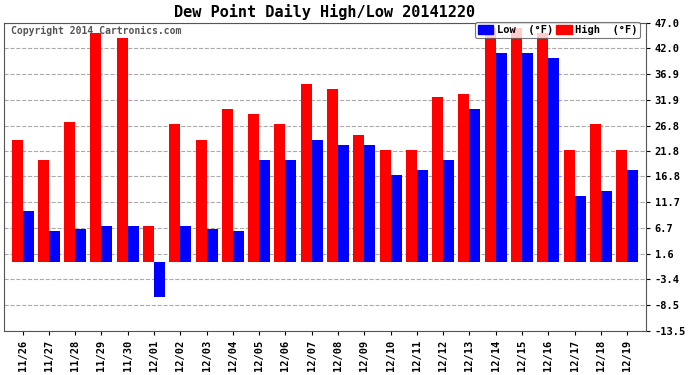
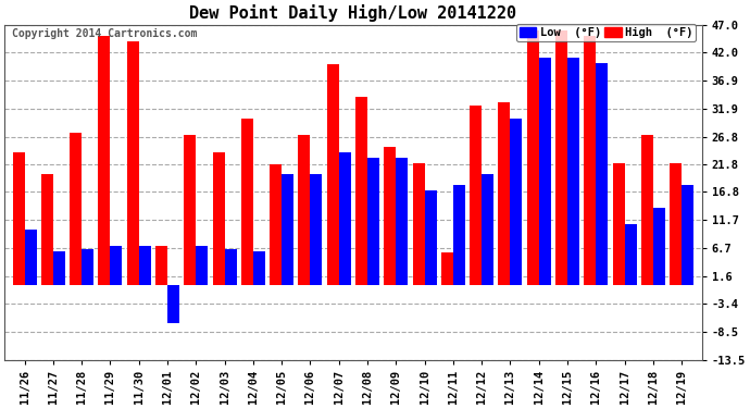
High (°F)/12/05: 29.0 -> 21.8
High (°F)/12/07: 35.0 -> 39.8
High (°F)/12/11: 22.0 -> 5.8
Low (°F)/12/17: 13.0 -> 11.0
